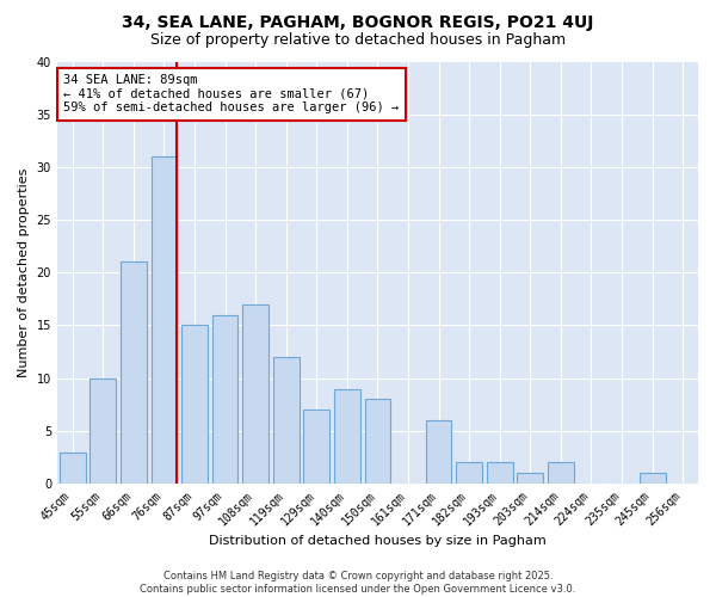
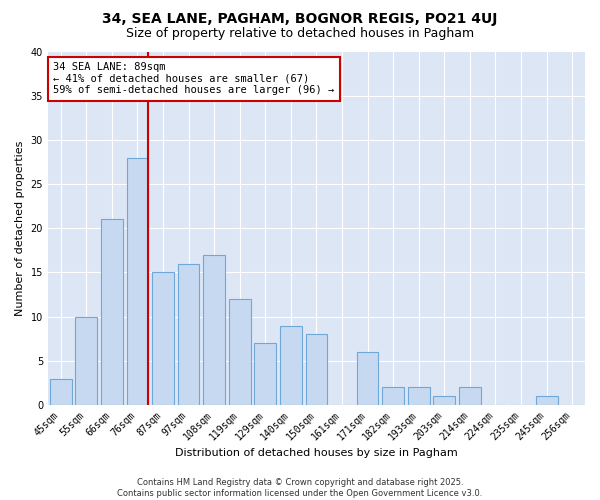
76sqm: 31 -> 28
